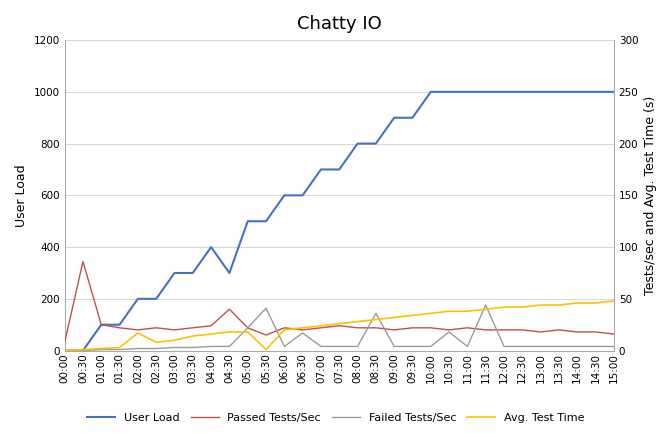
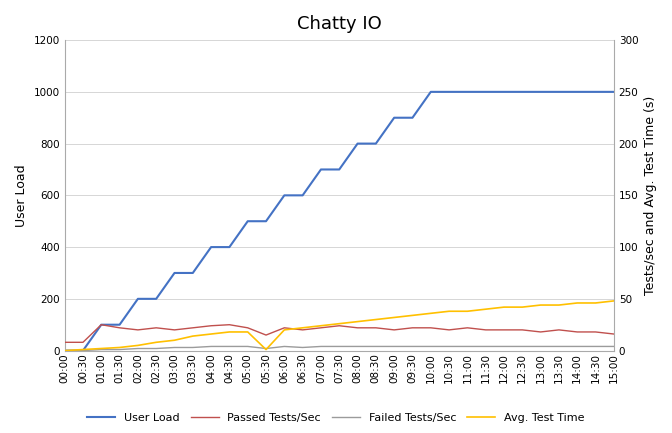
Passed Tests/Sec/00:30: 86 -> 8
Avg. Test Time/02:00: 17 -> 5
User Load/04:30: 300 -> 400
Passed Tests/Sec/04:30: 40 -> 25
Failed Tests/Sec/05:00: 22 -> 4
Failed Tests/Sec/05:30: 41 -> 2
Failed Tests/Sec/06:30: 17 -> 3
Failed Tests/Sec/08:30: 36 -> 4
Failed Tests/Sec/10:30: 18 -> 4
Failed Tests/Sec/11:30: 44 -> 4
